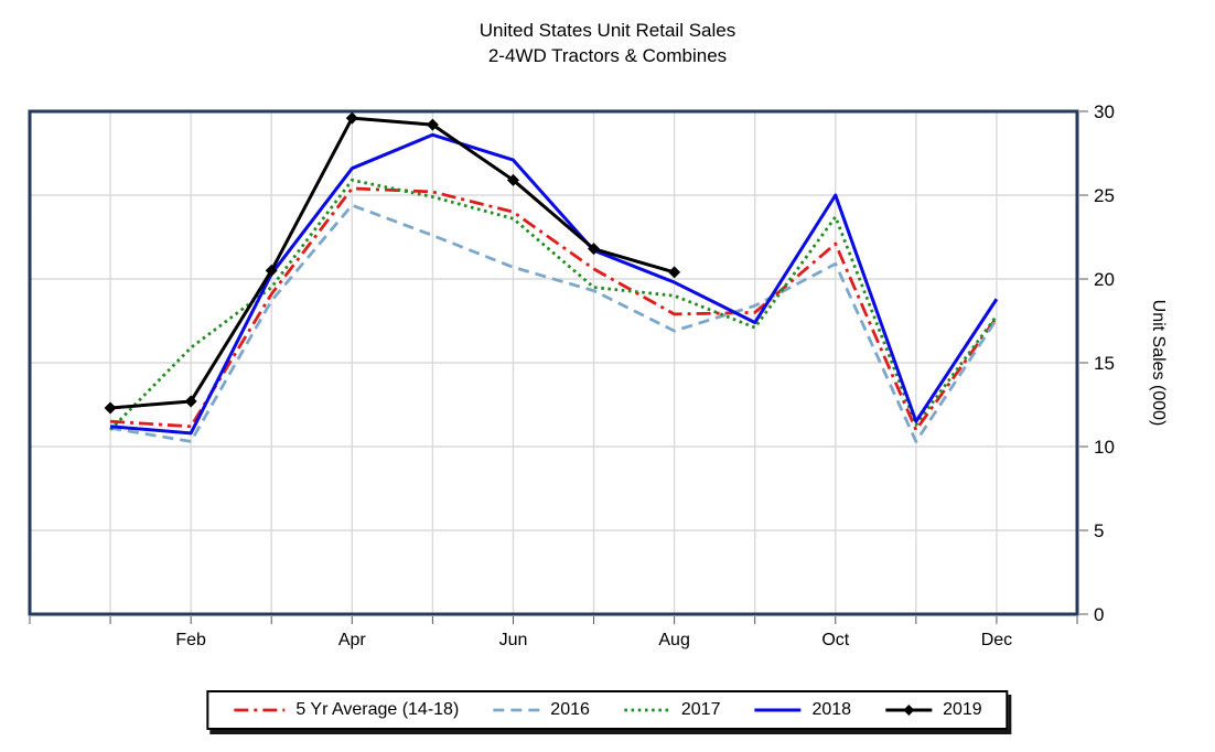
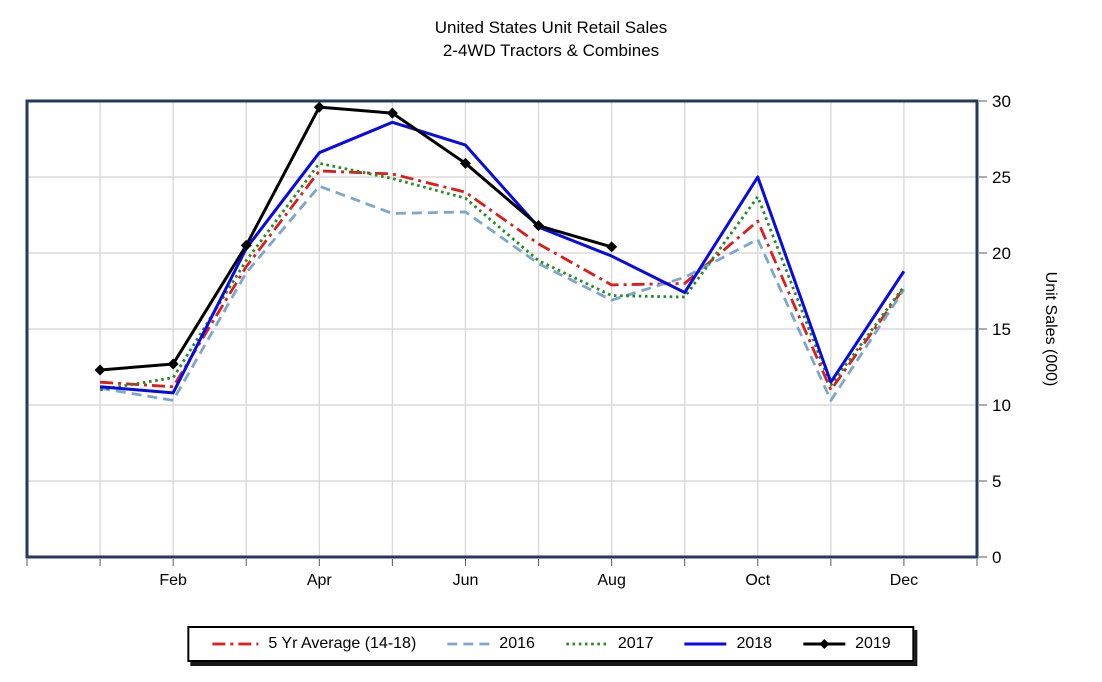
2017/Feb: 15.9 -> 11.8
2016/Jun: 20.7 -> 22.7
2017/Aug: 19.0 -> 17.2
